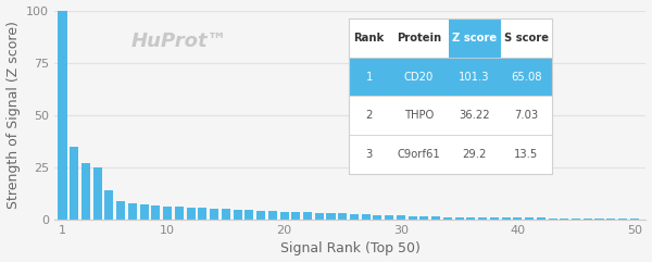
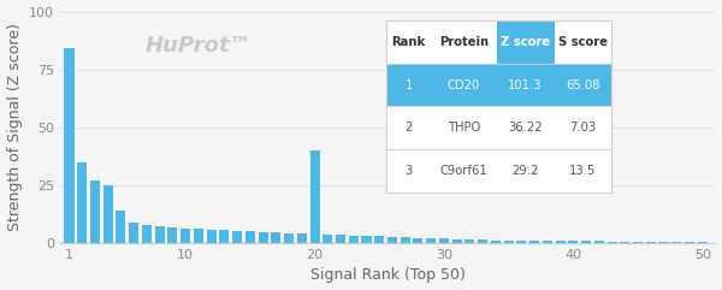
1: 100 -> 84
20: 4 -> 40
